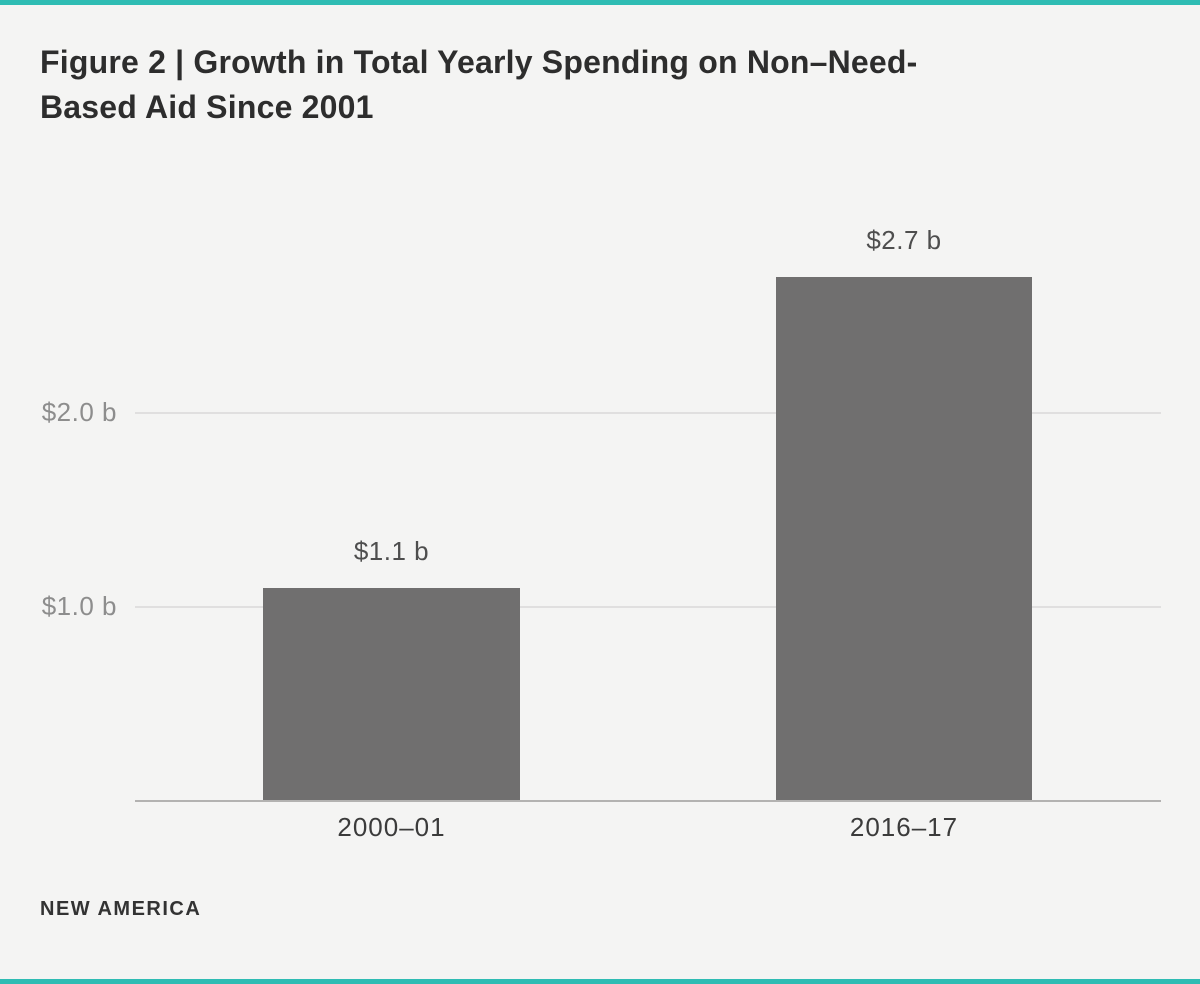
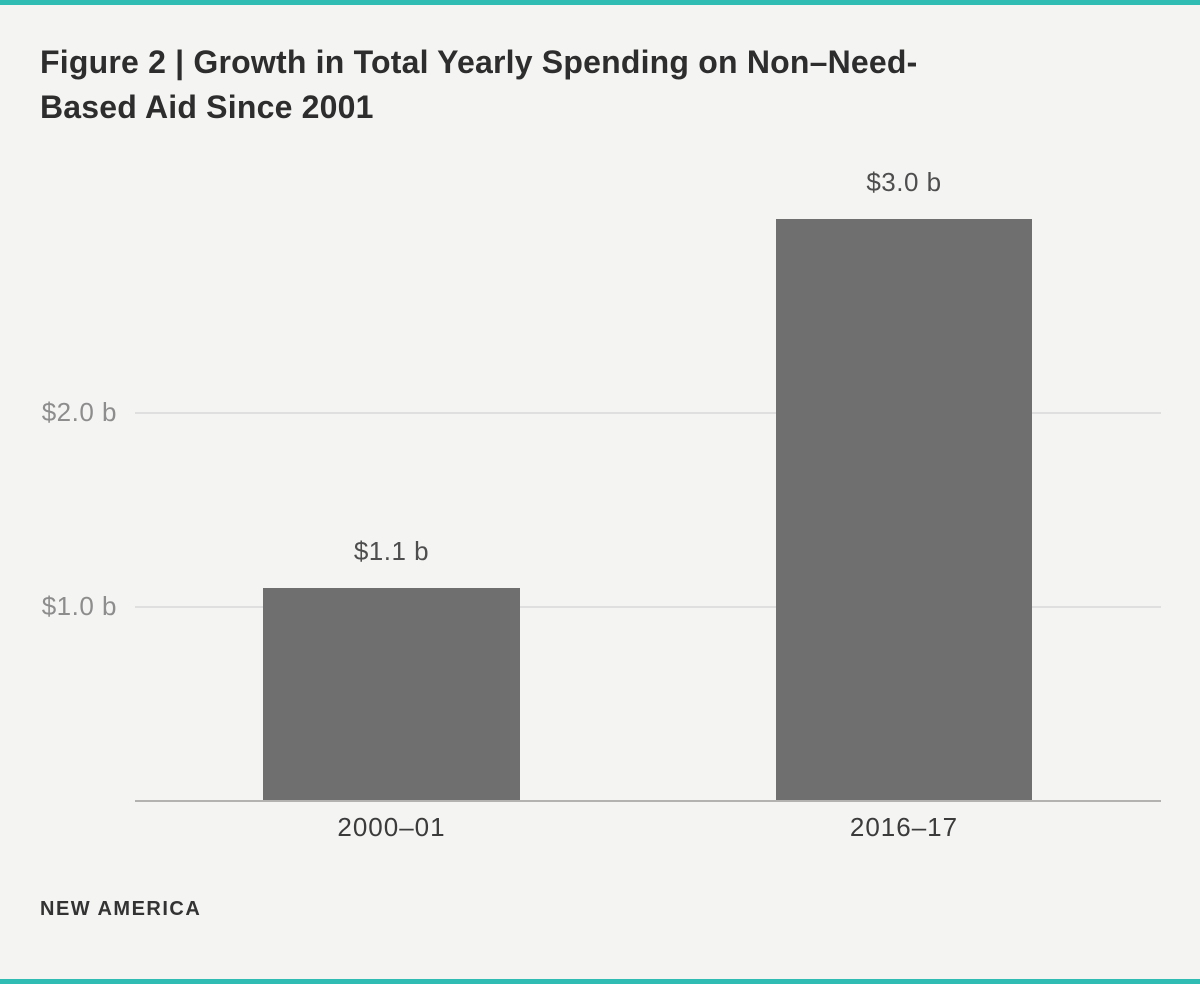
2016–17: $2.7 -> $3.0
